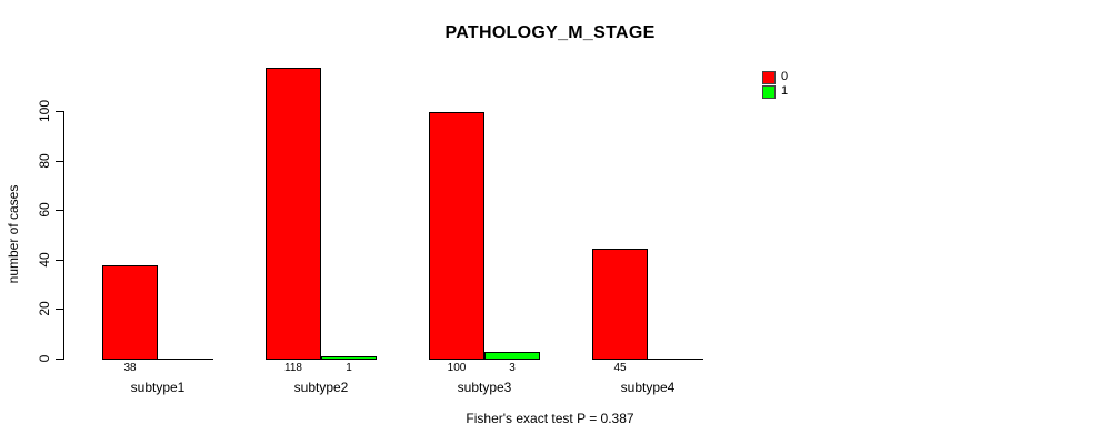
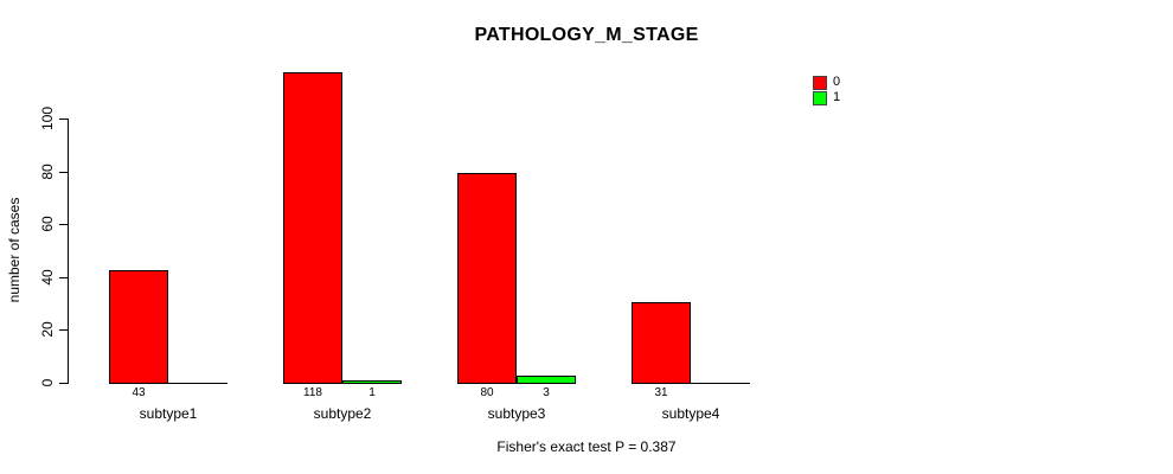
0/subtype1: 38 -> 43
0/subtype3: 100 -> 80
0/subtype4: 45 -> 31
